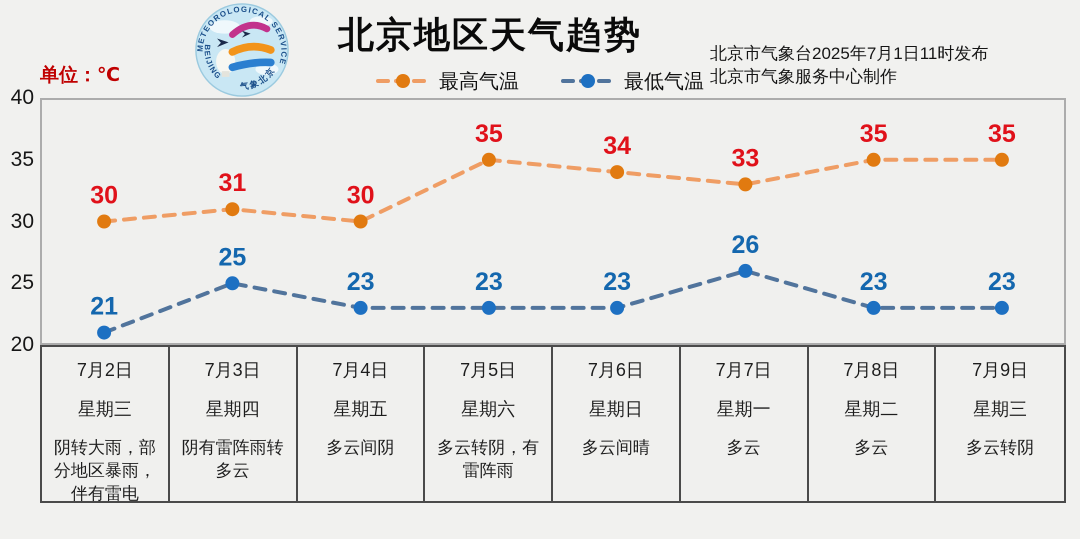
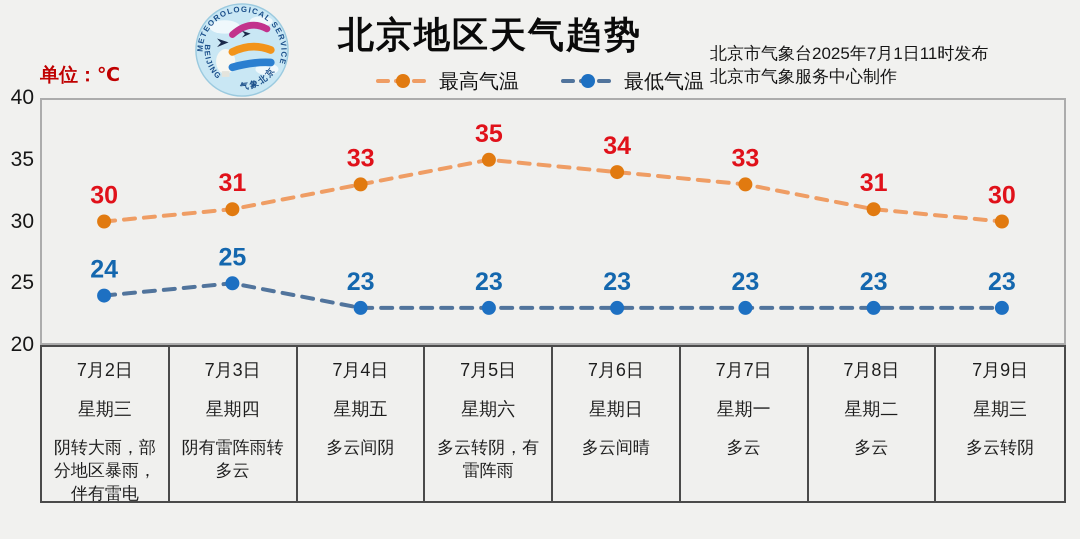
最低气温/7月2日: 21 -> 24
最高气温/7月4日: 30 -> 33
最低气温/7月7日: 26 -> 23
最高气温/7月8日: 35 -> 31
最高气温/7月9日: 35 -> 30
